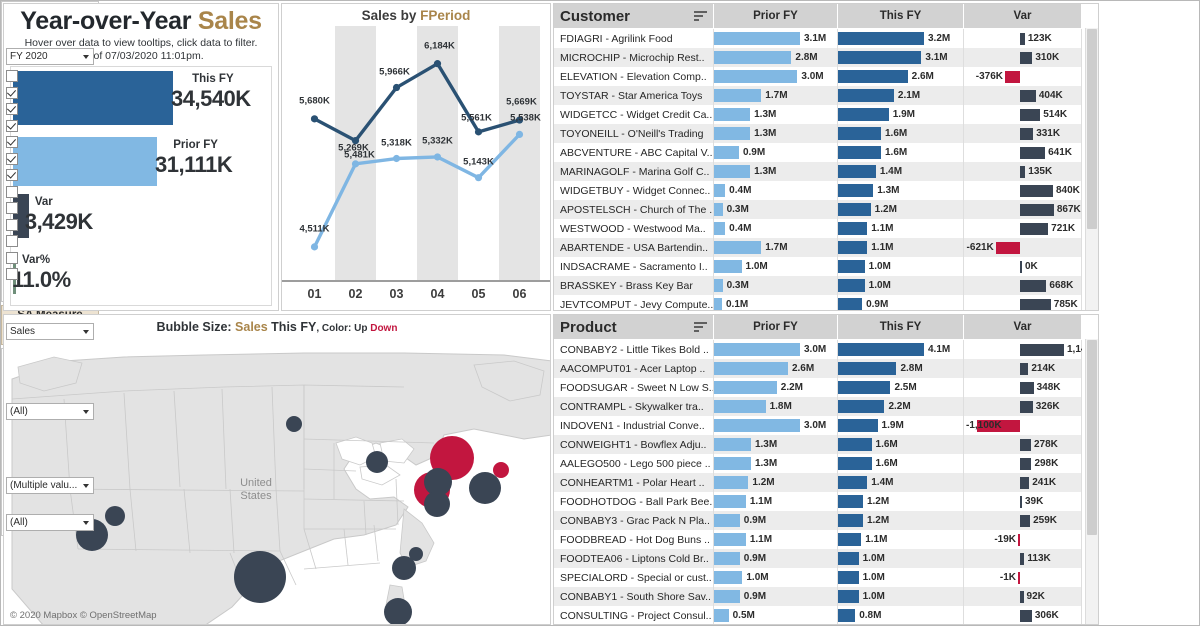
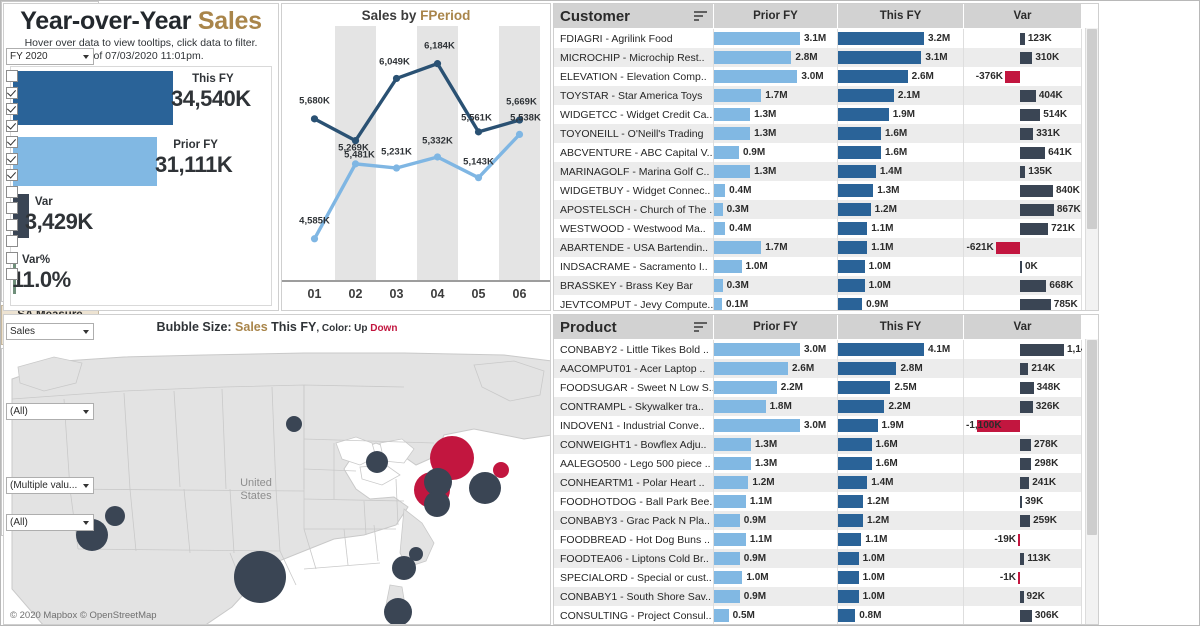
Prior FY/01: 4,511K -> 4,585K
This FY/03: 5,966K -> 6,049K
Prior FY/03: 5,318K -> 5,231K
